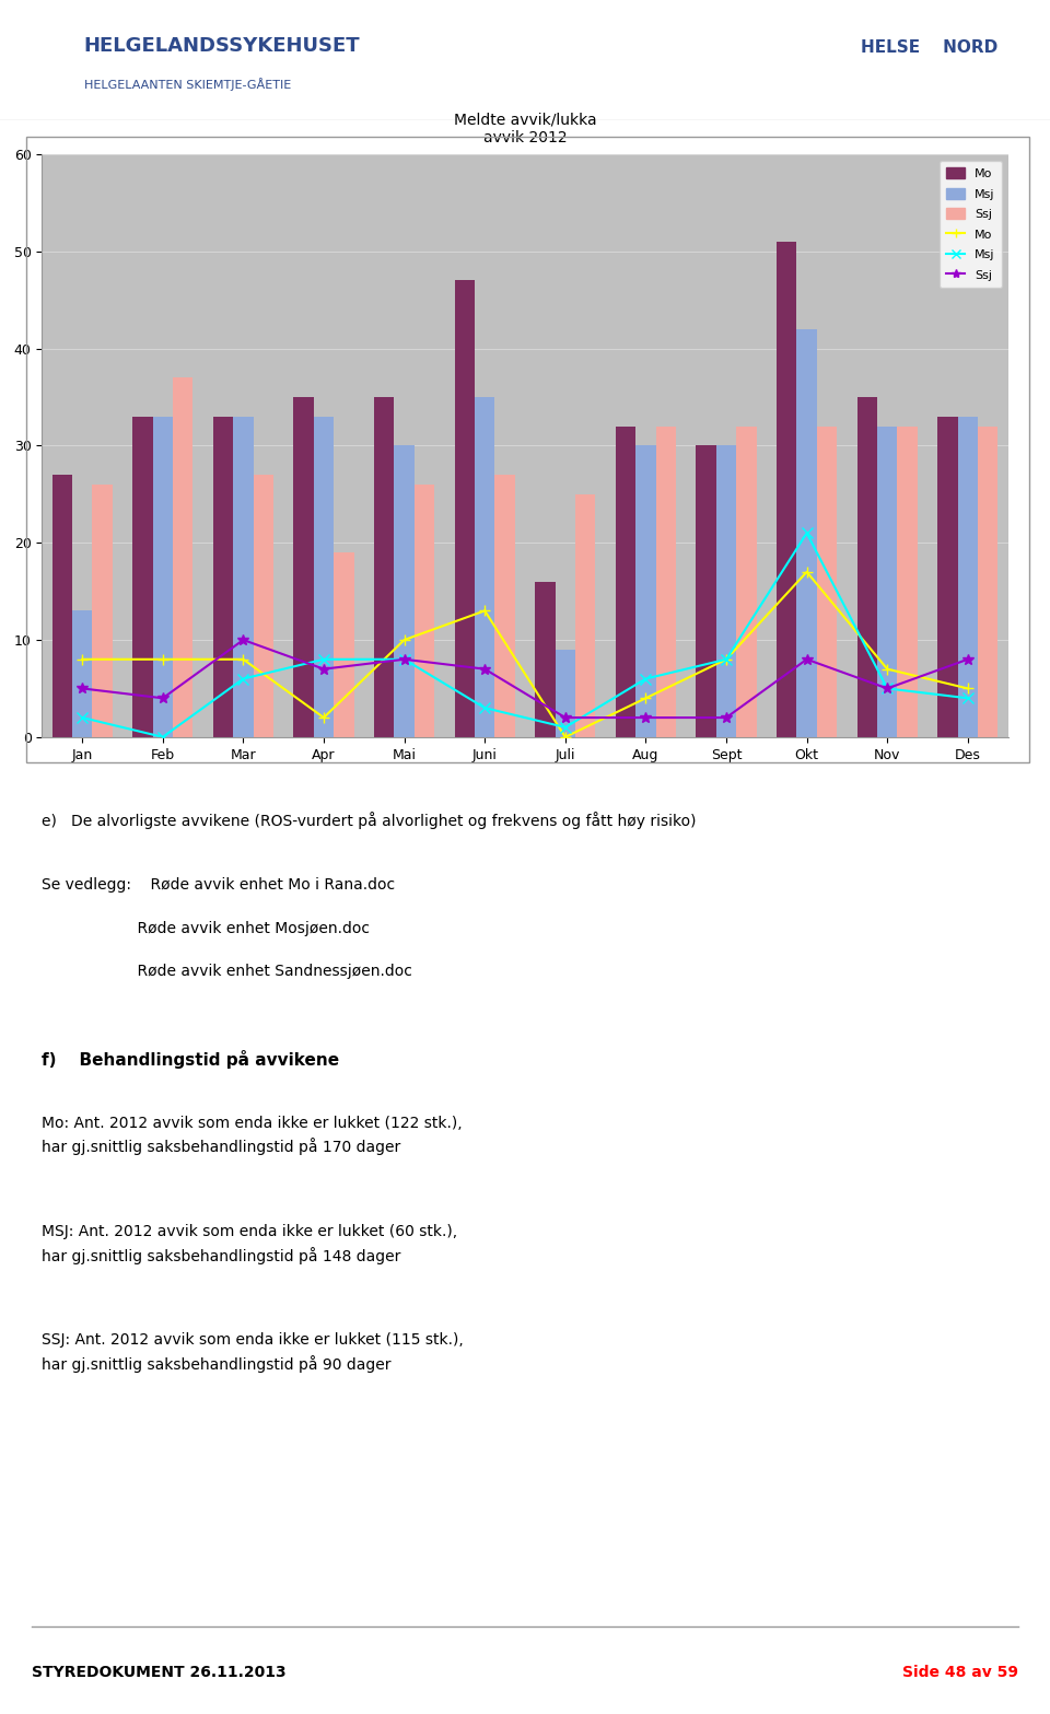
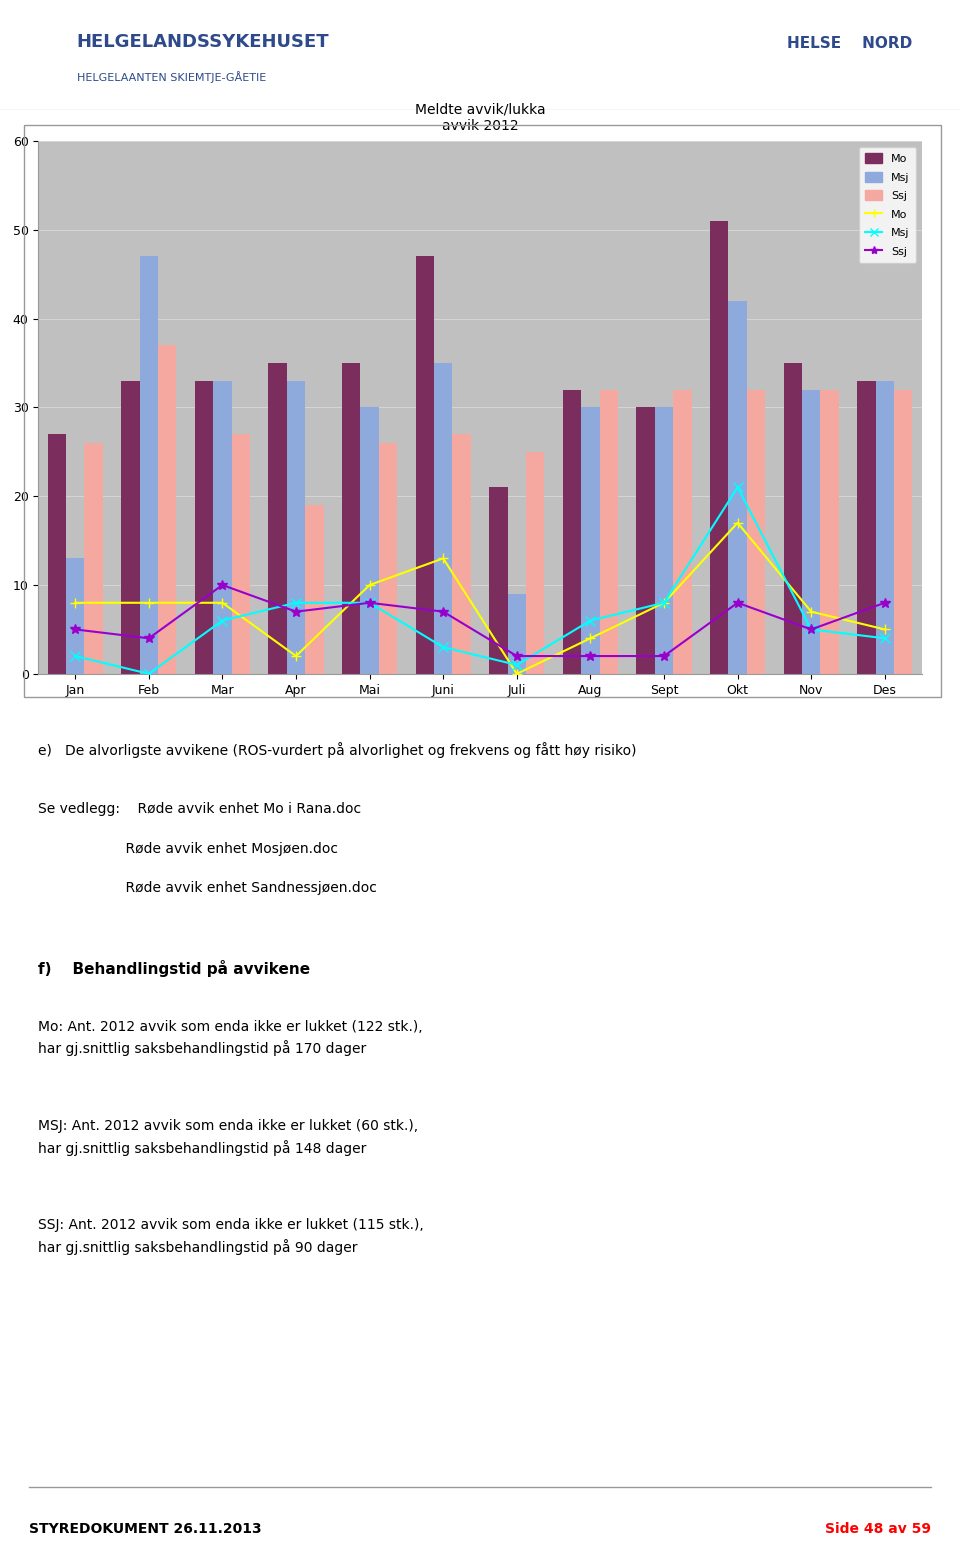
Msj/Feb: 33 -> 47
Mo/Juli: 16 -> 21
